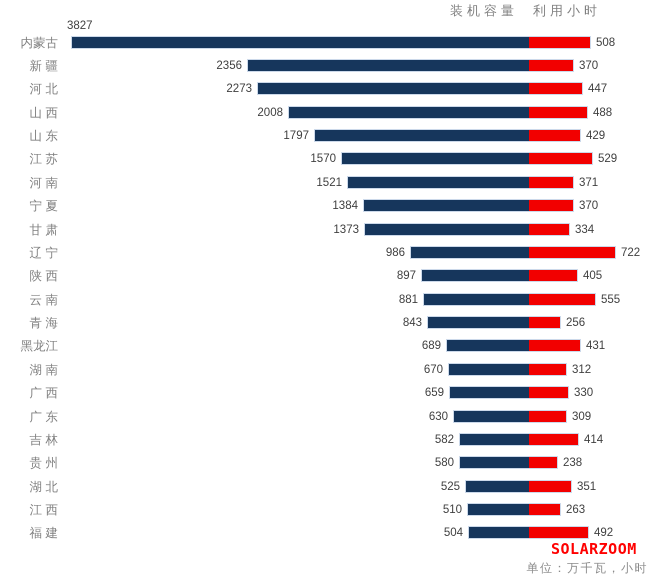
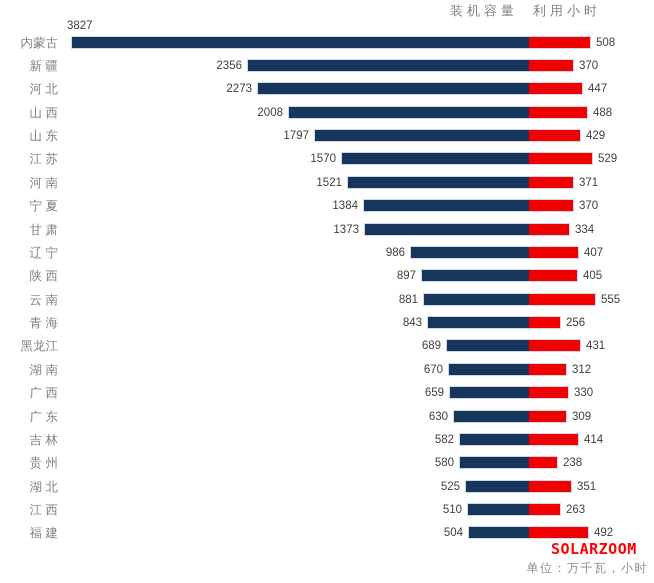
利用小时/辽 宁: 722 -> 407
